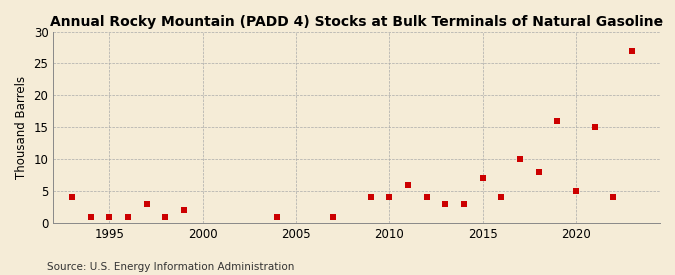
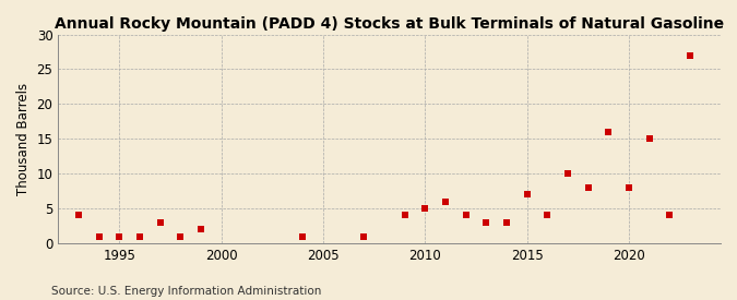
2010: 4 -> 5
2020: 5 -> 8
